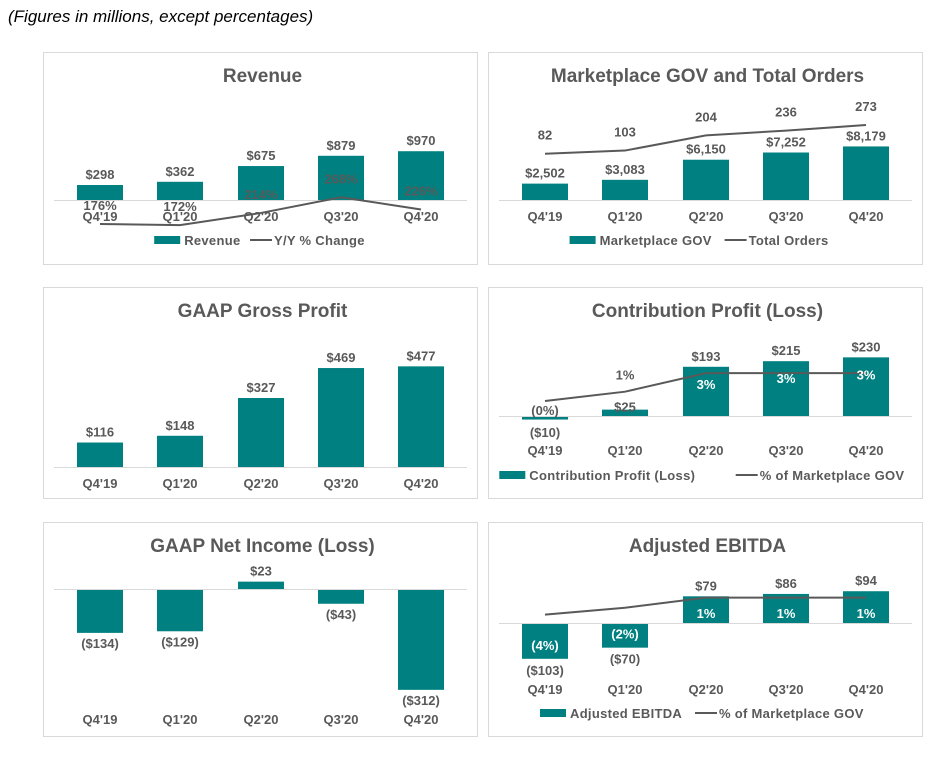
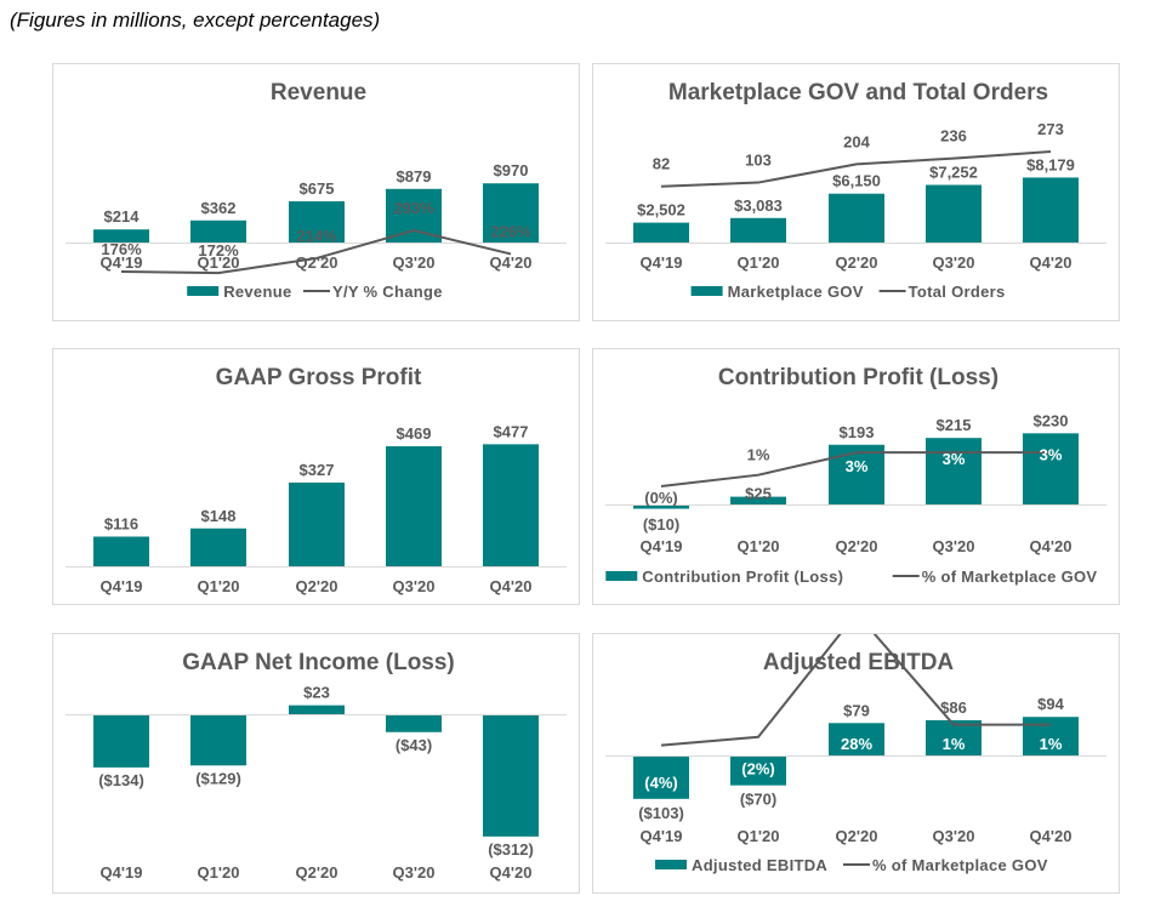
Revenue/Revenue/Q4'19: $298 -> $214
Revenue/Y/Y % Change/Q3'20: 268% -> 293%
Adjusted EBITDA/% of Marketplace GOV/Q2'20: 1% -> 28%
